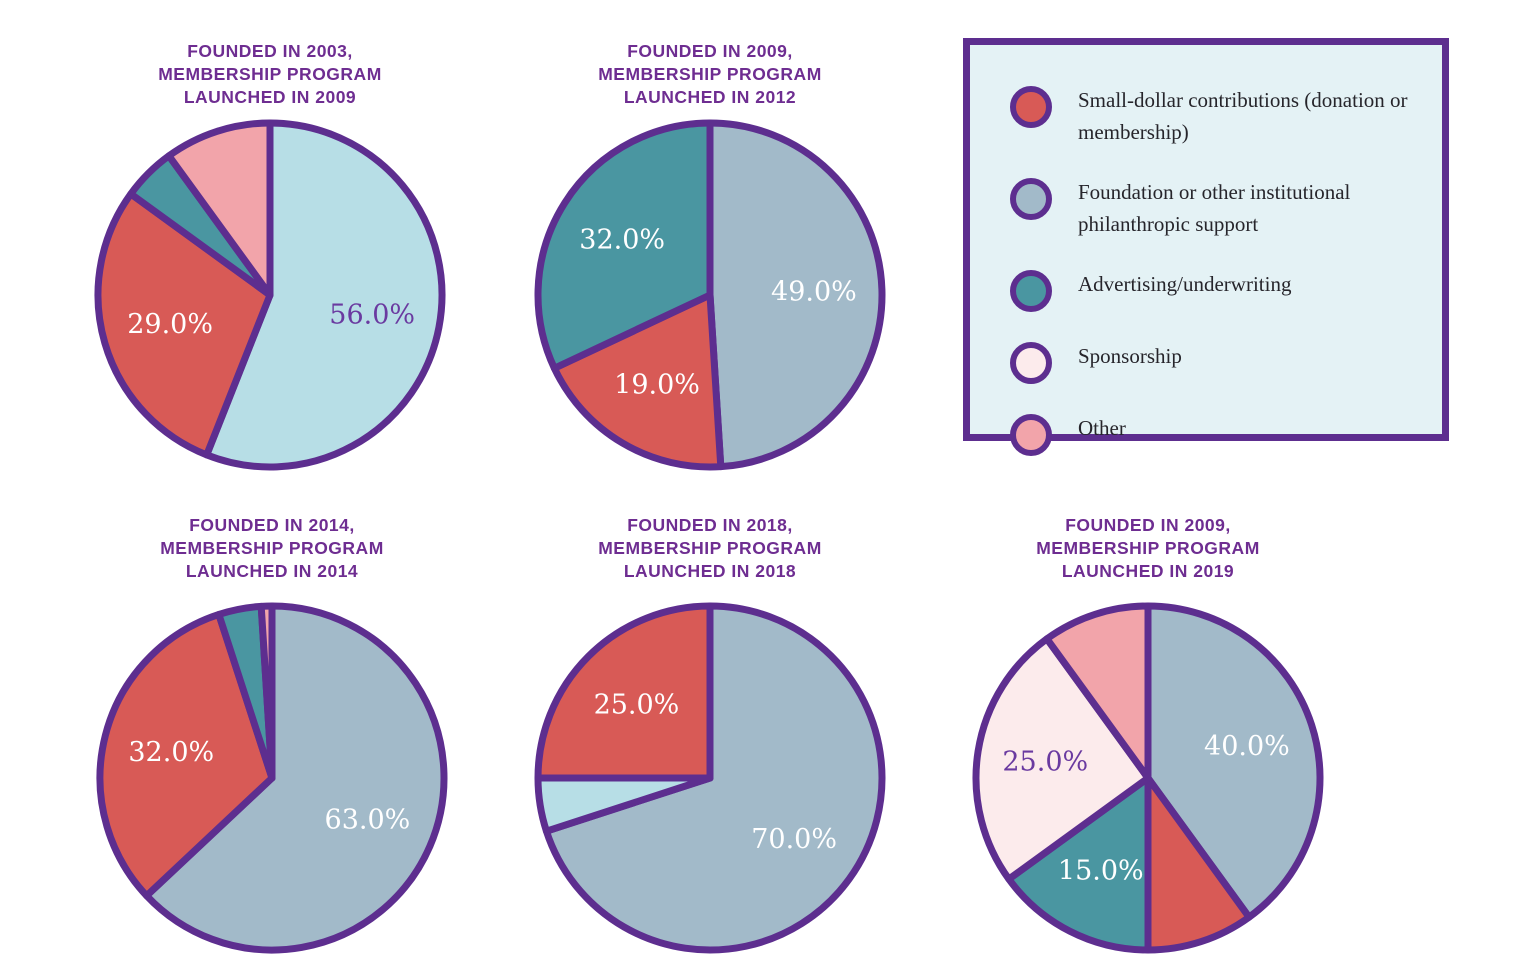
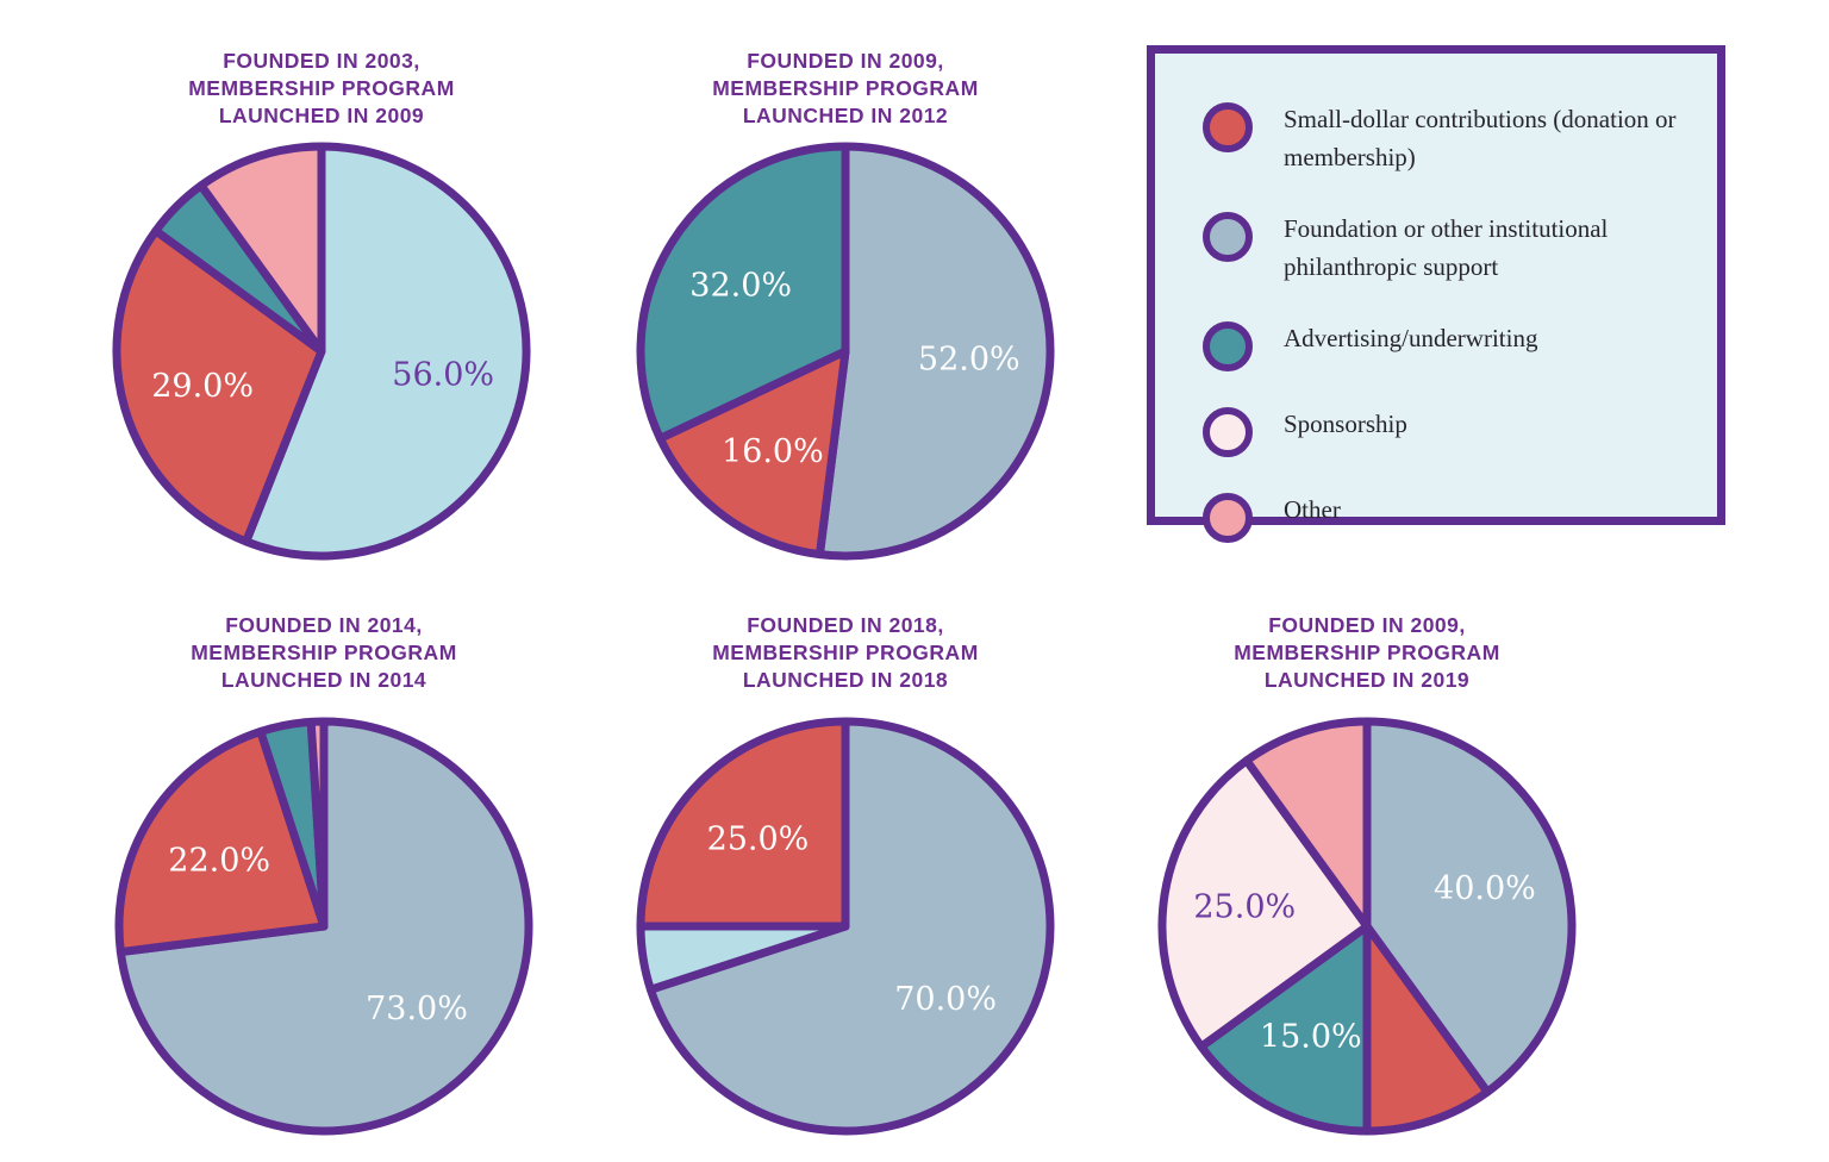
FOUNDED IN 2009, MEMBERSHIP PROGRAM LAUNCHED IN 2012/Foundation or other institutional philanthropic support: 49.0% -> 52.0%
FOUNDED IN 2009, MEMBERSHIP PROGRAM LAUNCHED IN 2012/Small-dollar contributions (donation or membership): 19.0% -> 16.0%
FOUNDED IN 2014, MEMBERSHIP PROGRAM LAUNCHED IN 2014/Foundation or other institutional philanthropic support: 63.0% -> 73.0%
FOUNDED IN 2014, MEMBERSHIP PROGRAM LAUNCHED IN 2014/Small-dollar contributions (donation or membership): 32.0% -> 22.0%
